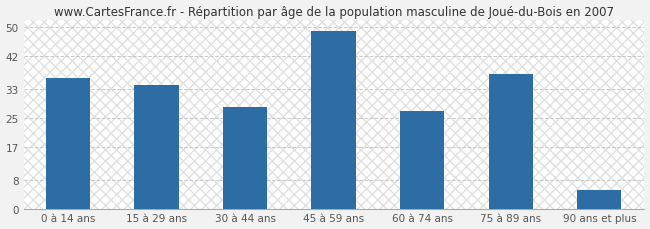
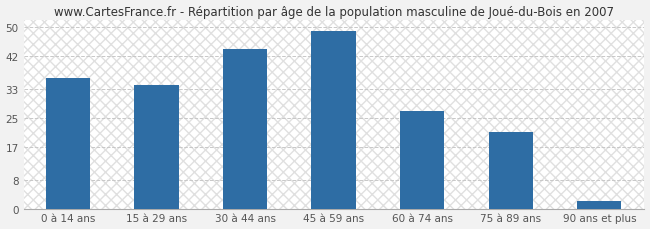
30 à 44 ans: 28 -> 44
75 à 89 ans: 37 -> 21
90 ans et plus: 5 -> 2
